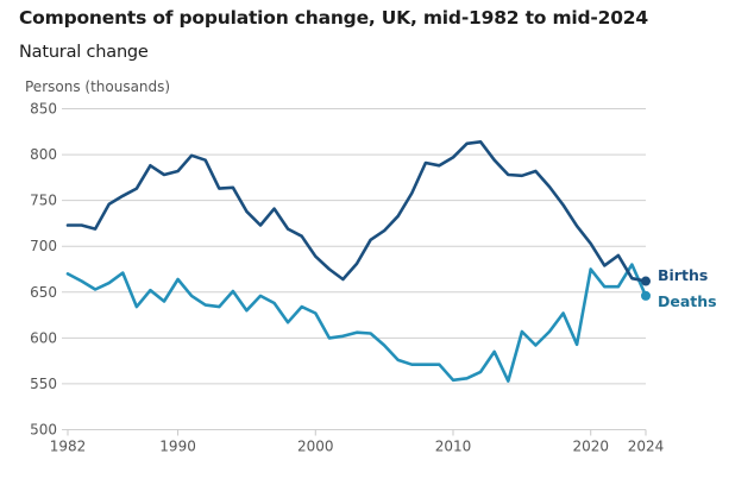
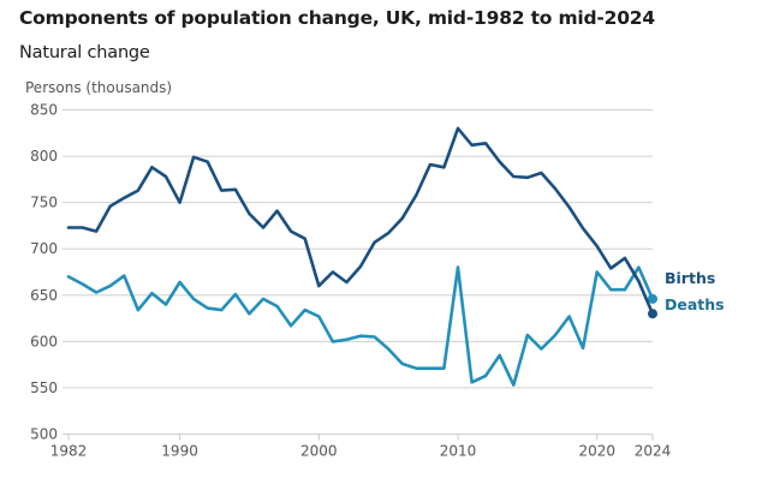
Births/1990: 780 -> 750
Births/2000: 690 -> 660
Births/2010: 800 -> 830
Deaths/2010: 550 -> 680
Births/2024: 660 -> 630
